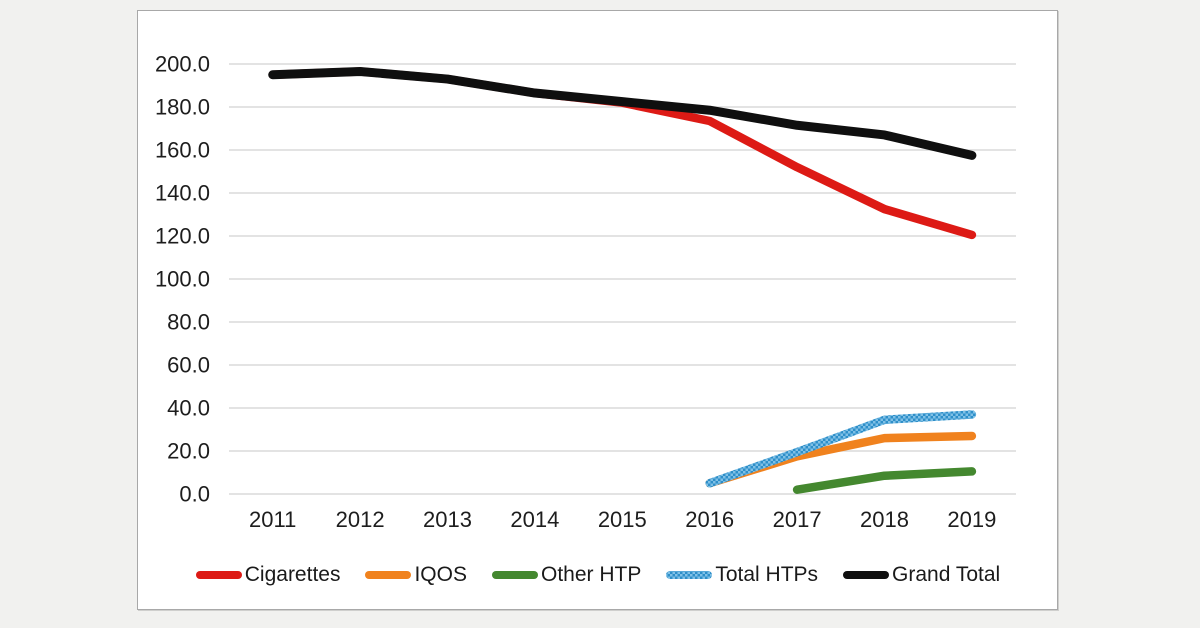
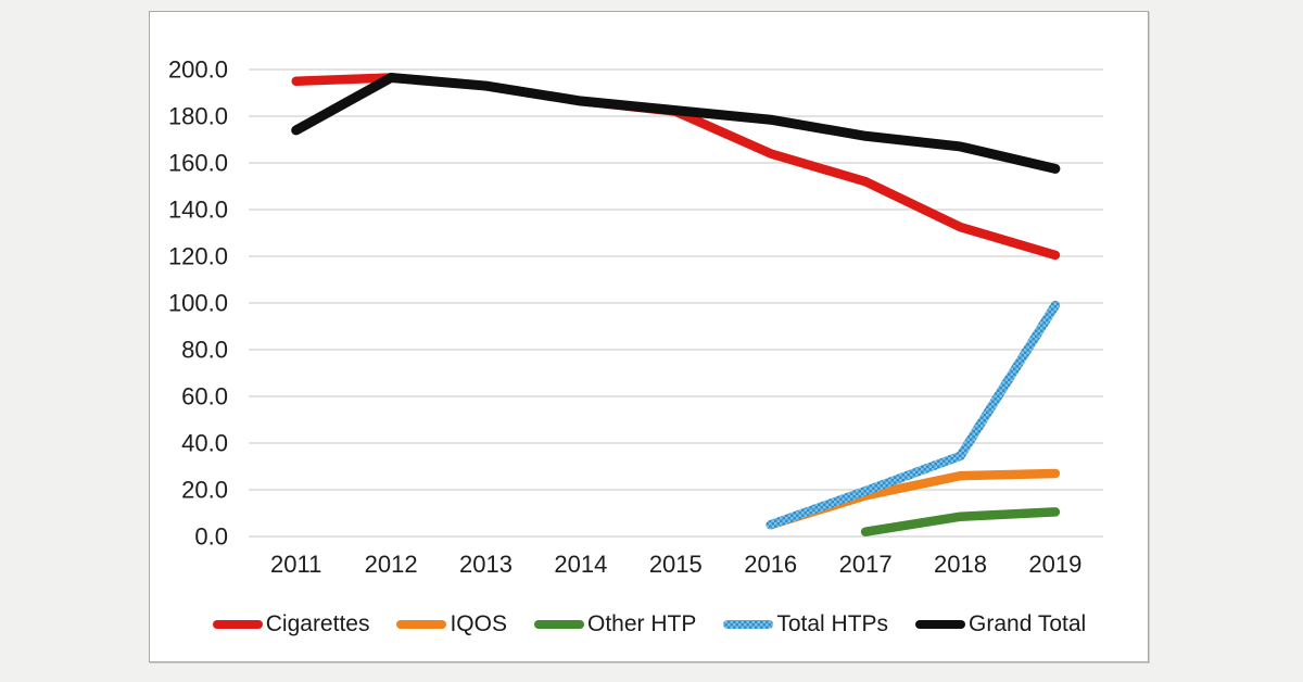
Grand Total/2011: 195 -> 174
Cigarettes/2016: 174 -> 164
Total HTPs/2019: 37 -> 99
